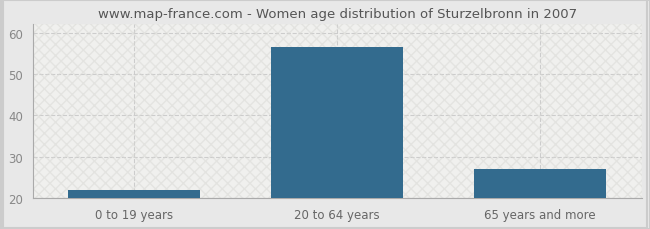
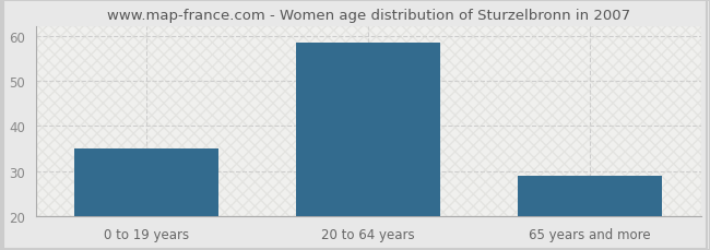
0 to 19 years: 22.0 -> 35.0
20 to 64 years: 56.5 -> 58.5
65 years and more: 27.0 -> 29.0
